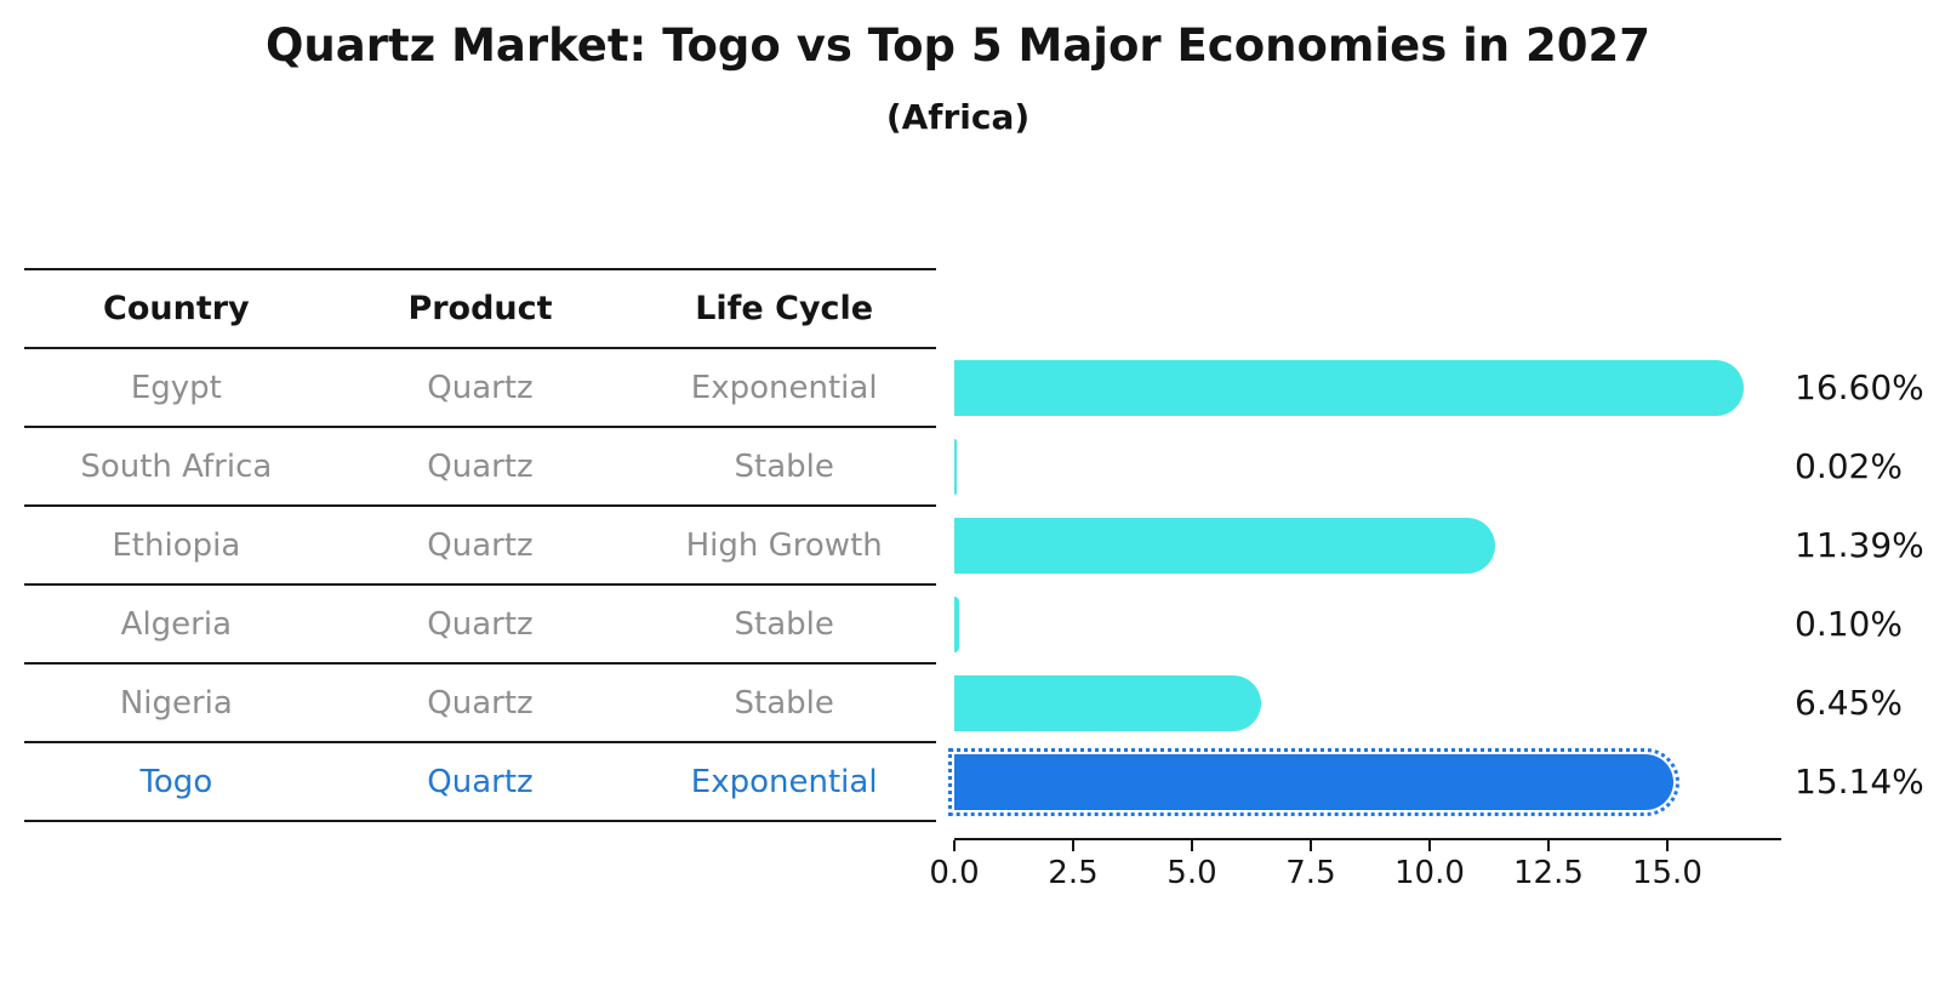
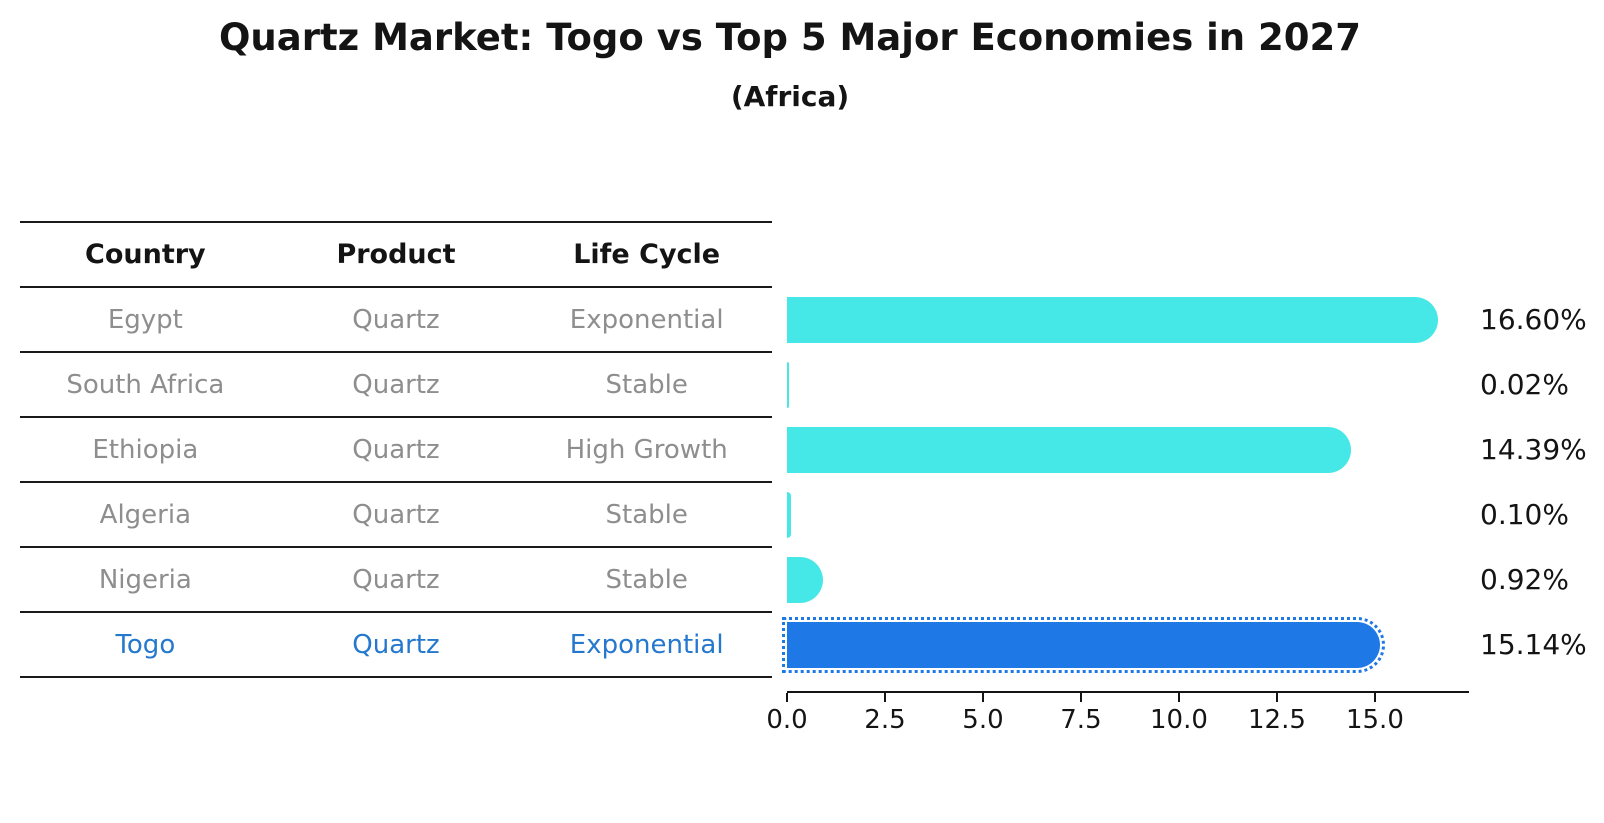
Ethiopia: 11.39% -> 14.39%
Nigeria: 6.45% -> 0.92%
